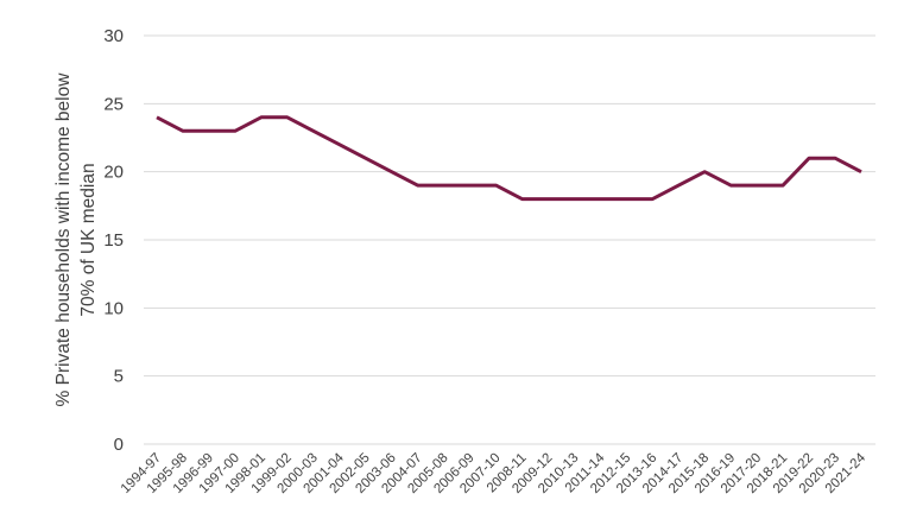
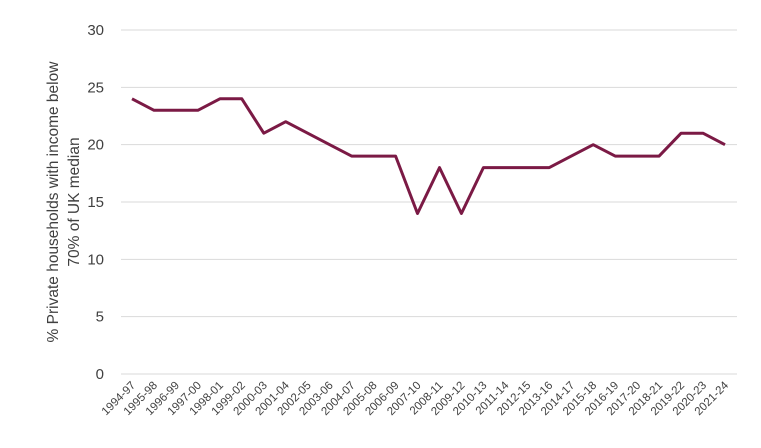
2000-03: 23 -> 21
2007-10: 19 -> 14
2009-12: 18 -> 14
